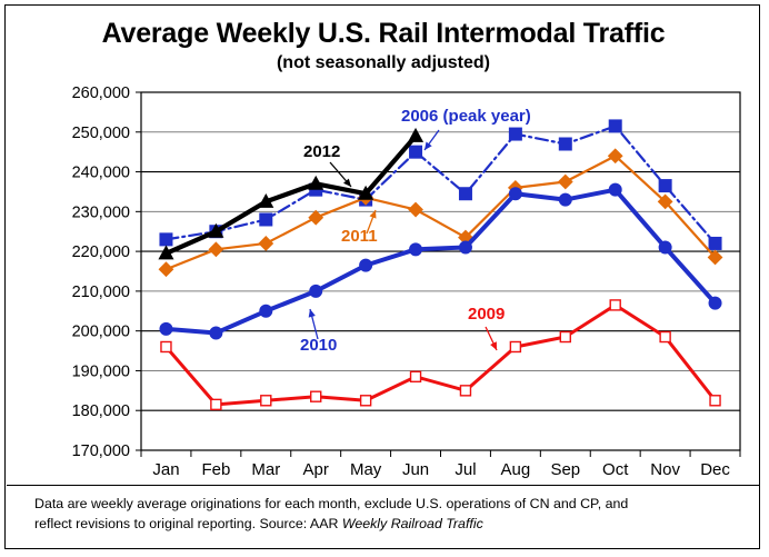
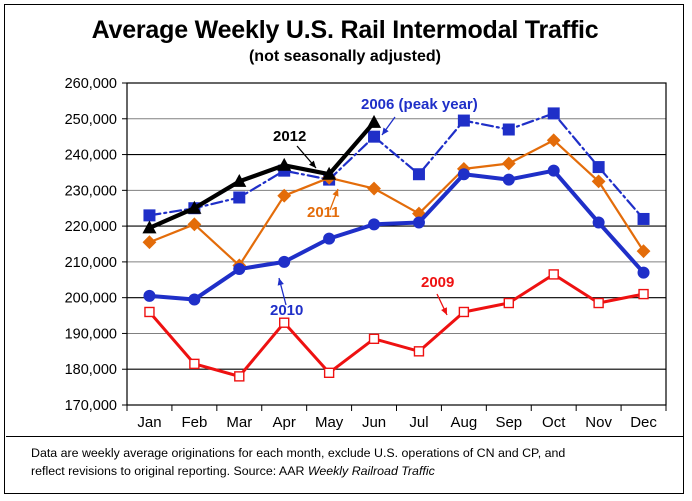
2011/Mar: 222000 -> 209000
2010/Mar: 205000 -> 208000
2009/Mar: 182000 -> 178000
2009/Apr: 184000 -> 193000
2009/May: 182000 -> 179000
2011/Dec: 218000 -> 213000
2009/Dec: 182000 -> 201000
